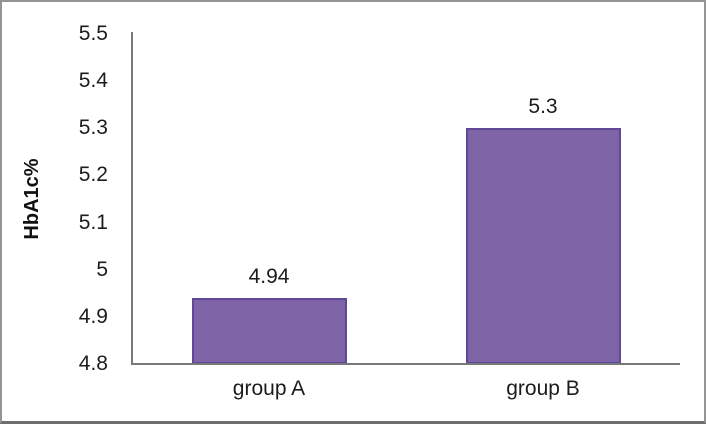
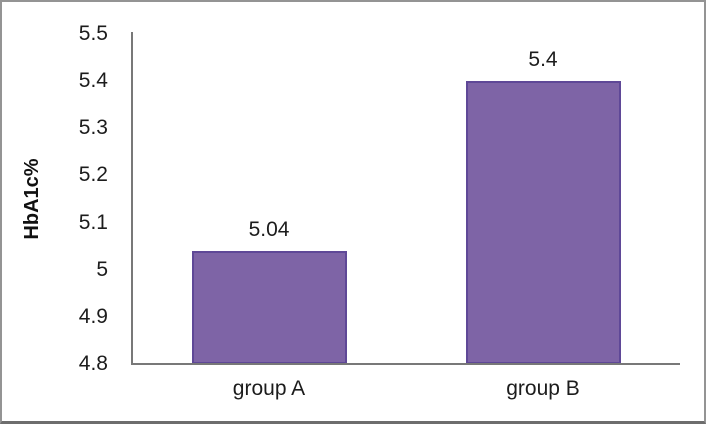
group A: 4.94 -> 5.04
group B: 5.3 -> 5.4
